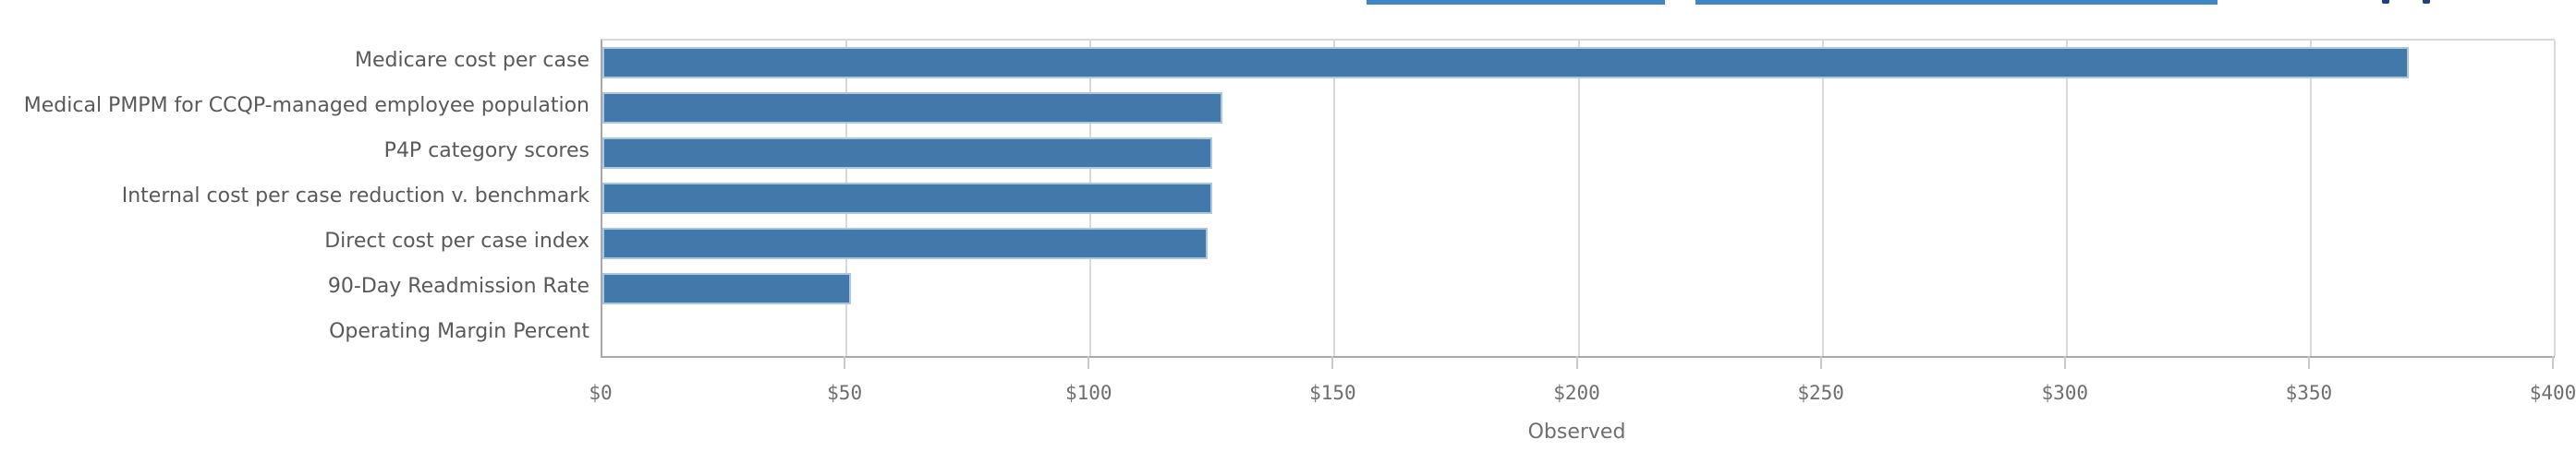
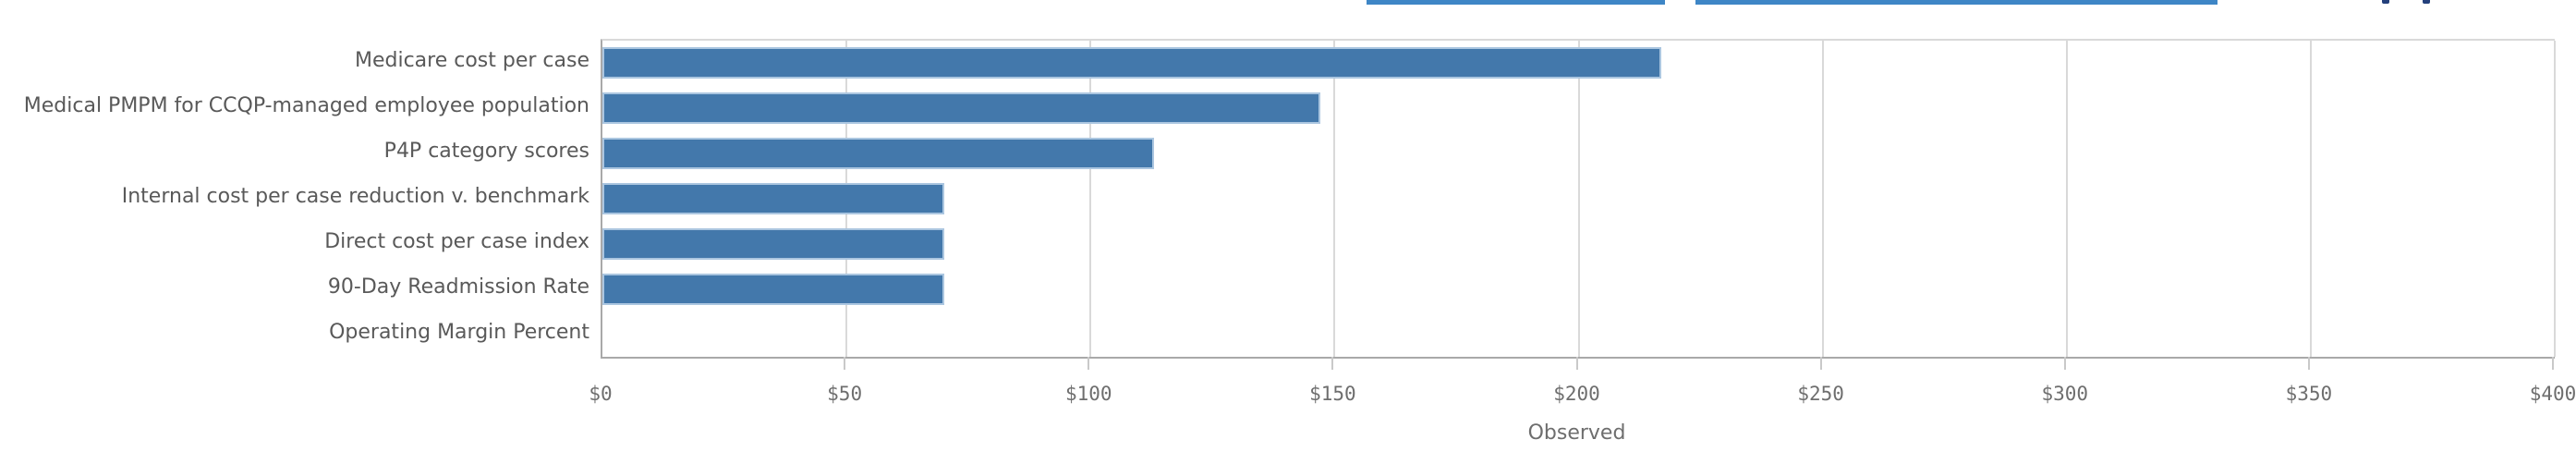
Medicare cost per case: $370 -> $217
Medical PMPM for CCQP-managed employee population: $127 -> $147
P4P category scores: $125 -> $113
Internal cost per case reduction v. benchmark: $125 -> $70
Direct cost per case index: $124 -> $70
90-Day Readmission Rate: $51 -> $70
